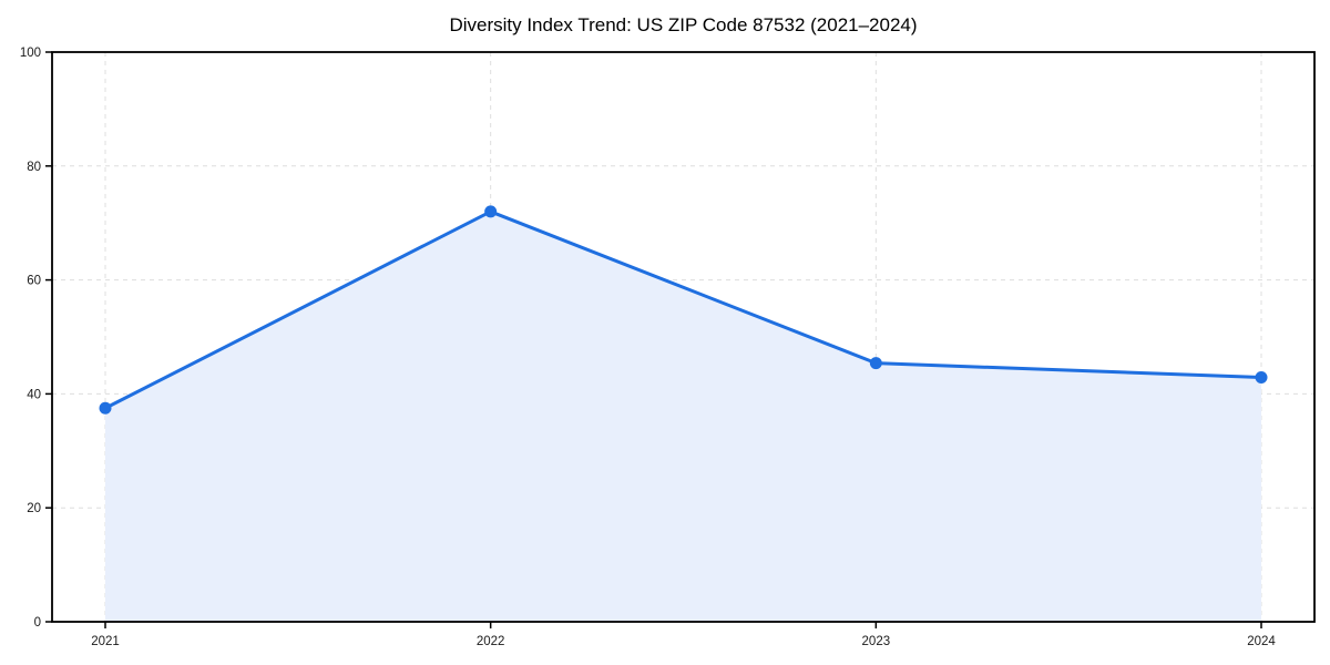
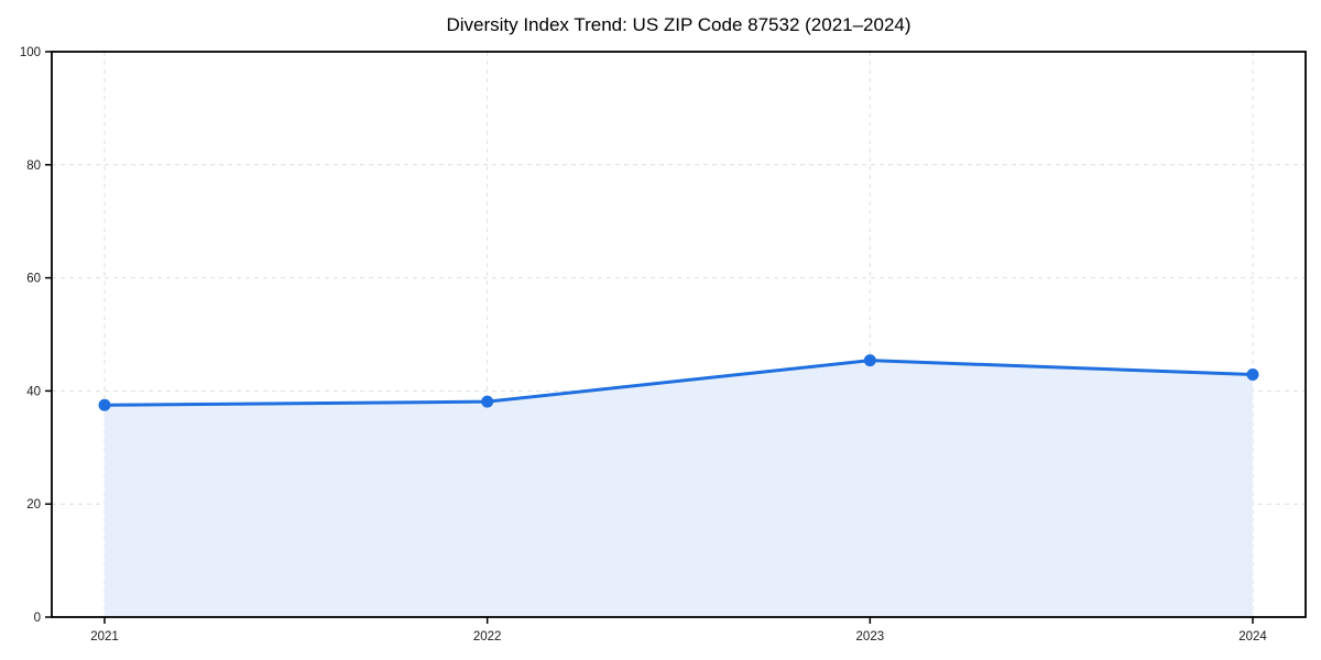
2022: 72 -> 38
